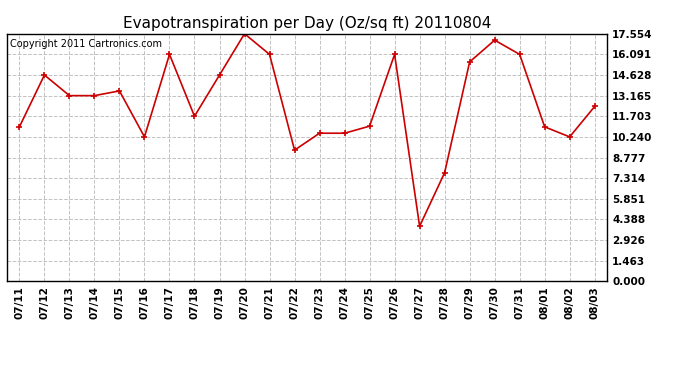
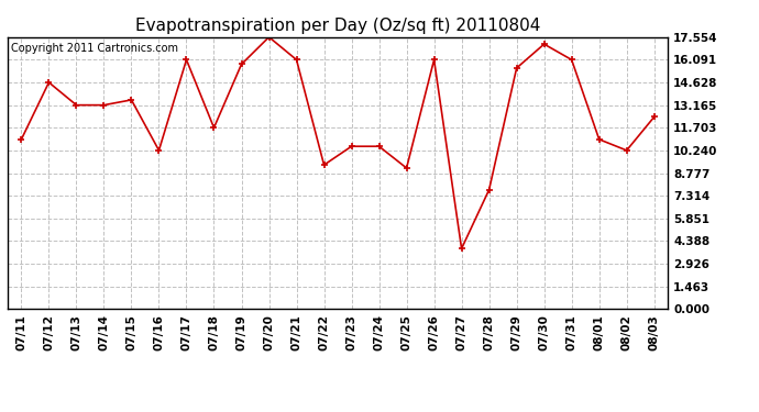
07/19: 14.6 -> 15.8
07/25: 11.0 -> 9.1
